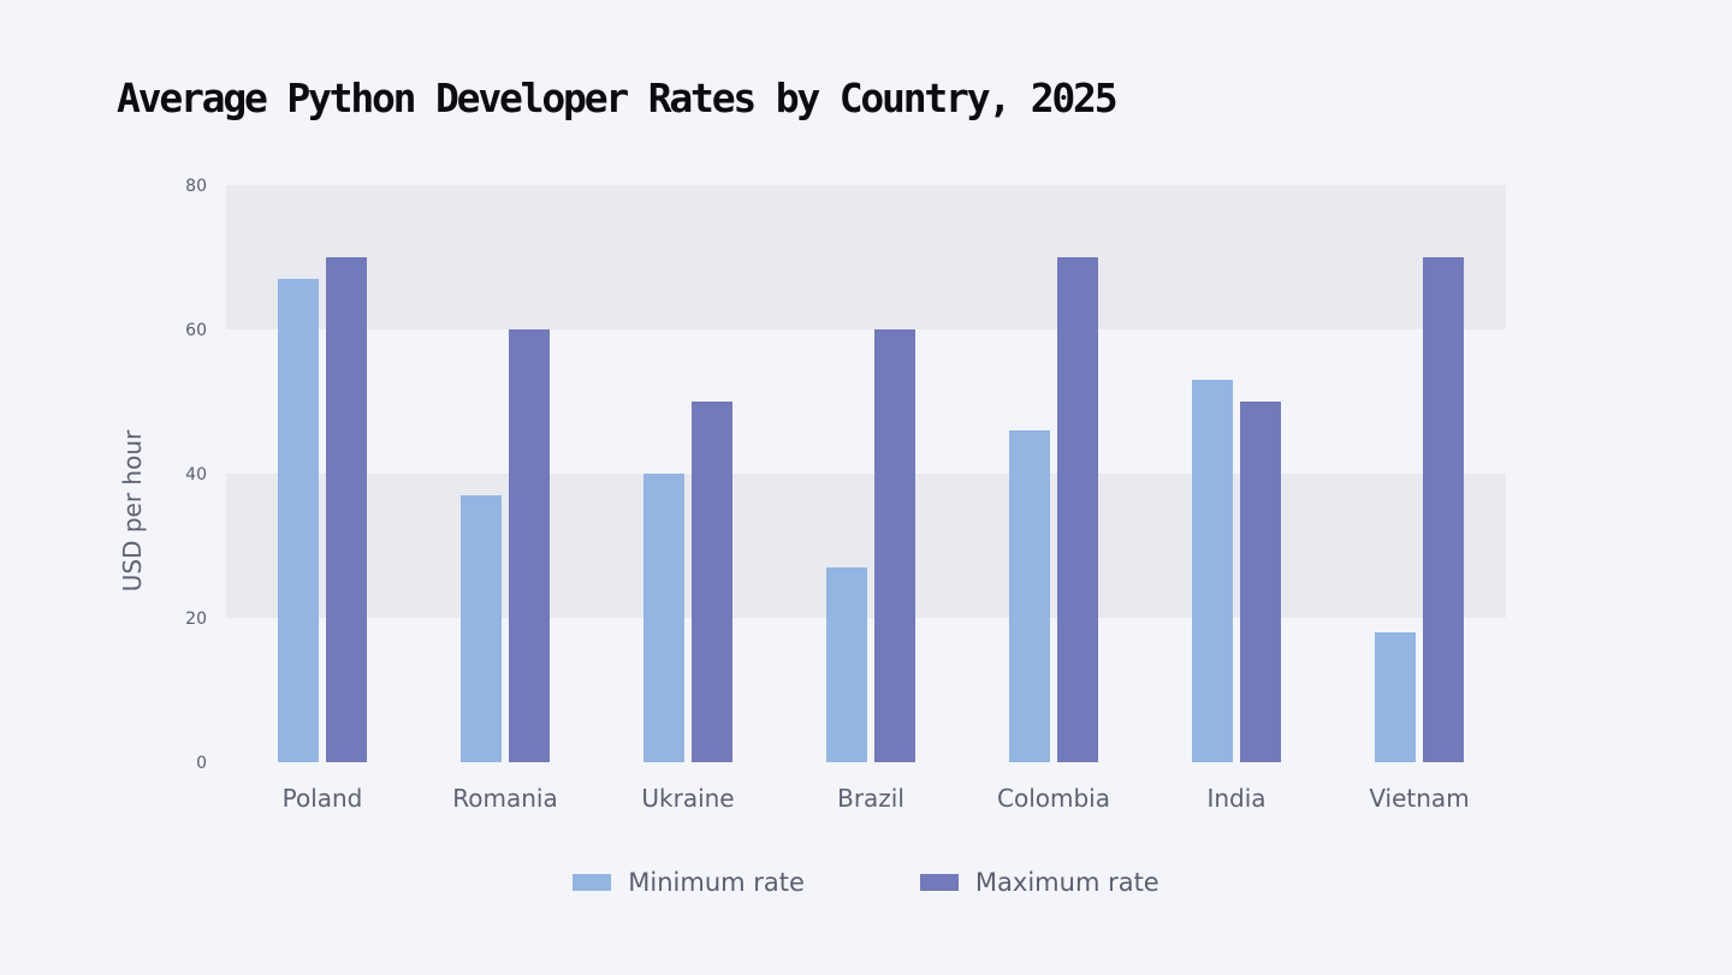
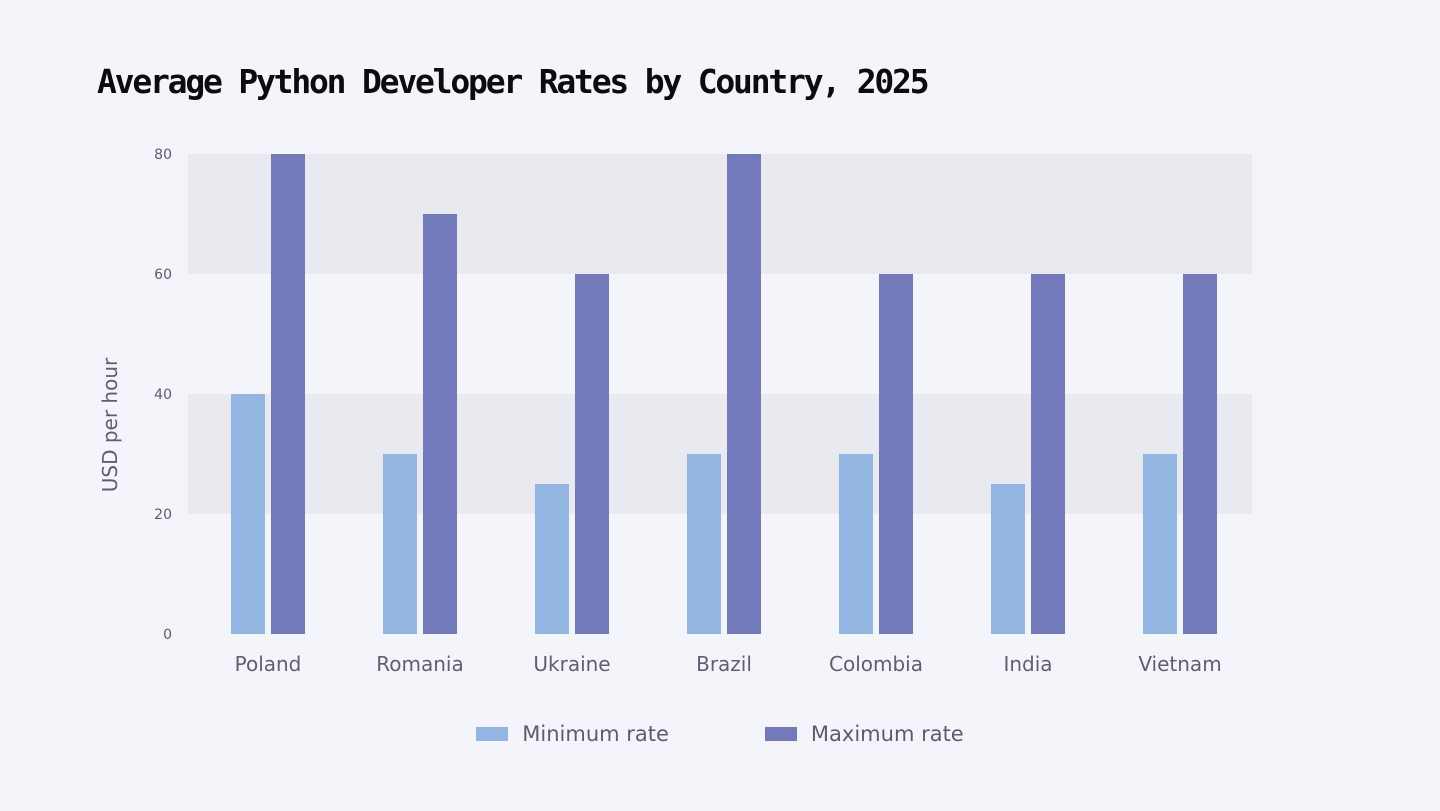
Minimum rate/Poland: 67 -> 40
Maximum rate/Poland: 70 -> 80
Minimum rate/Romania: 37 -> 30
Maximum rate/Romania: 60 -> 70
Minimum rate/Ukraine: 40 -> 25
Maximum rate/Ukraine: 50 -> 60
Minimum rate/Brazil: 27 -> 30
Maximum rate/Brazil: 60 -> 80
Minimum rate/Colombia: 46 -> 30
Maximum rate/Colombia: 70 -> 60
Minimum rate/India: 53 -> 25
Maximum rate/India: 50 -> 60
Minimum rate/Vietnam: 18 -> 30
Maximum rate/Vietnam: 70 -> 60
